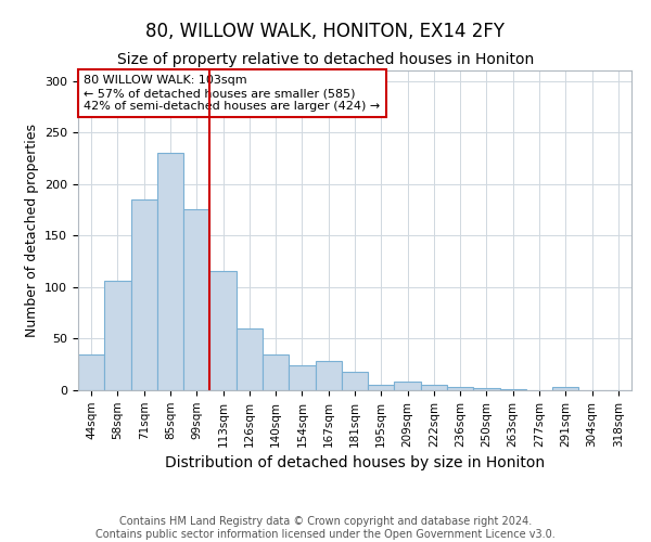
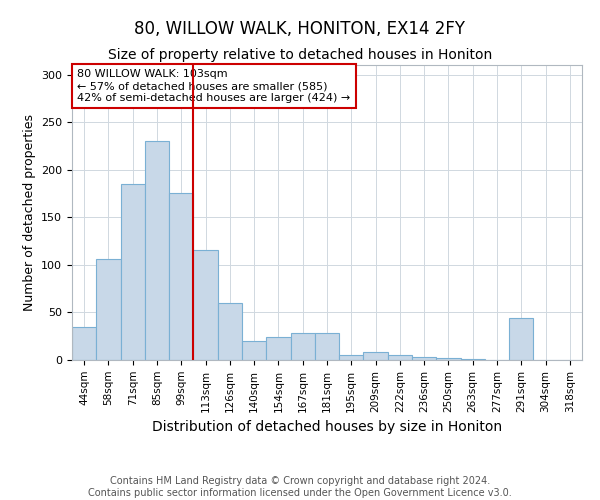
140sqm: 35 -> 20
181sqm: 18 -> 28
291sqm: 3 -> 44
